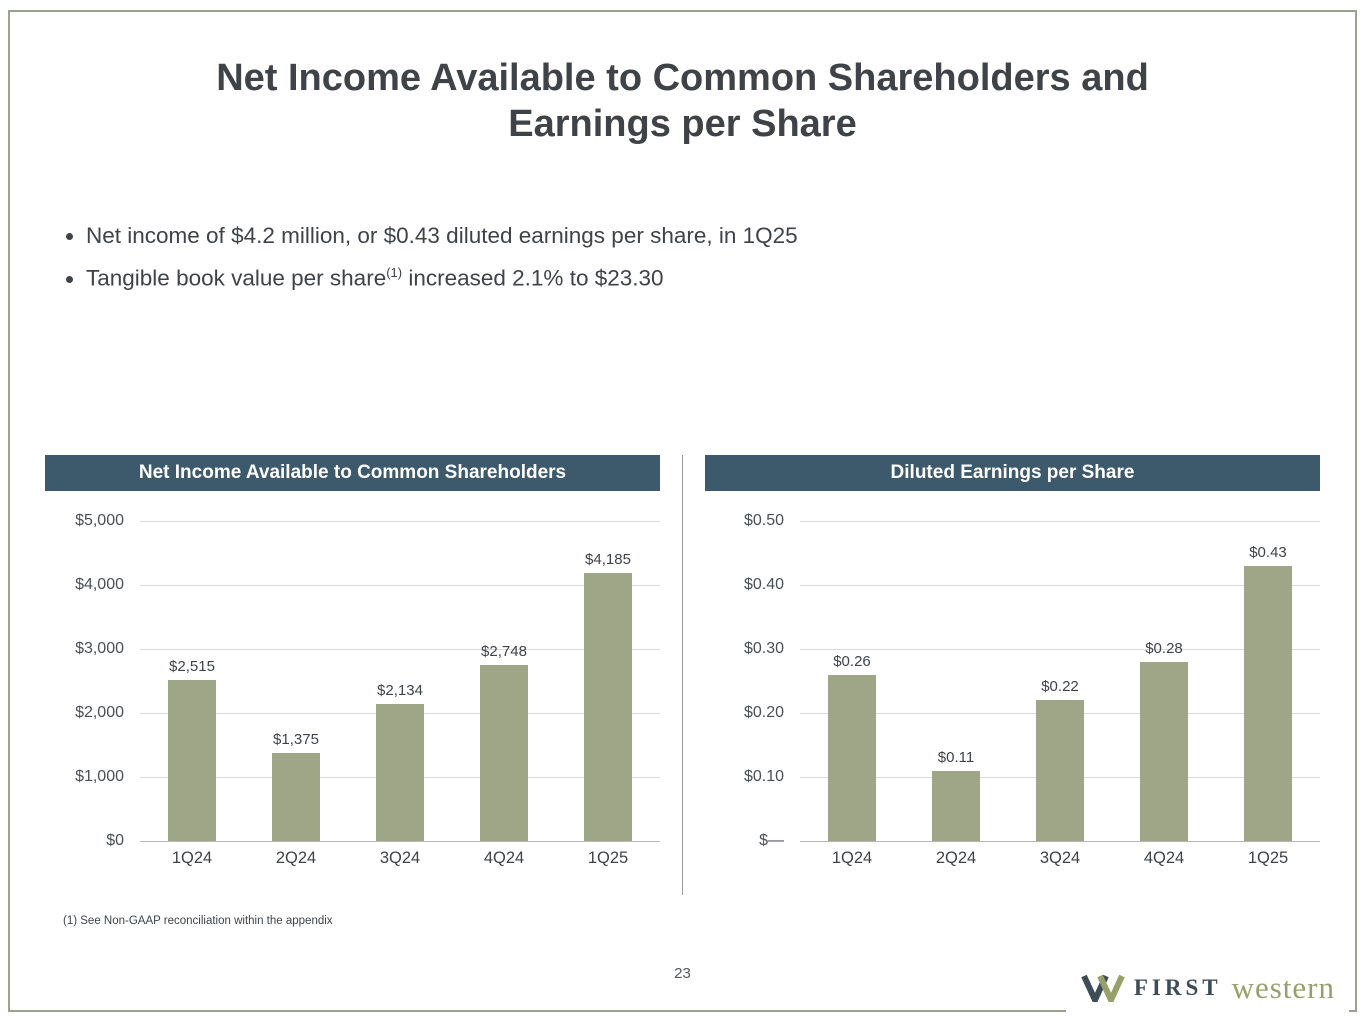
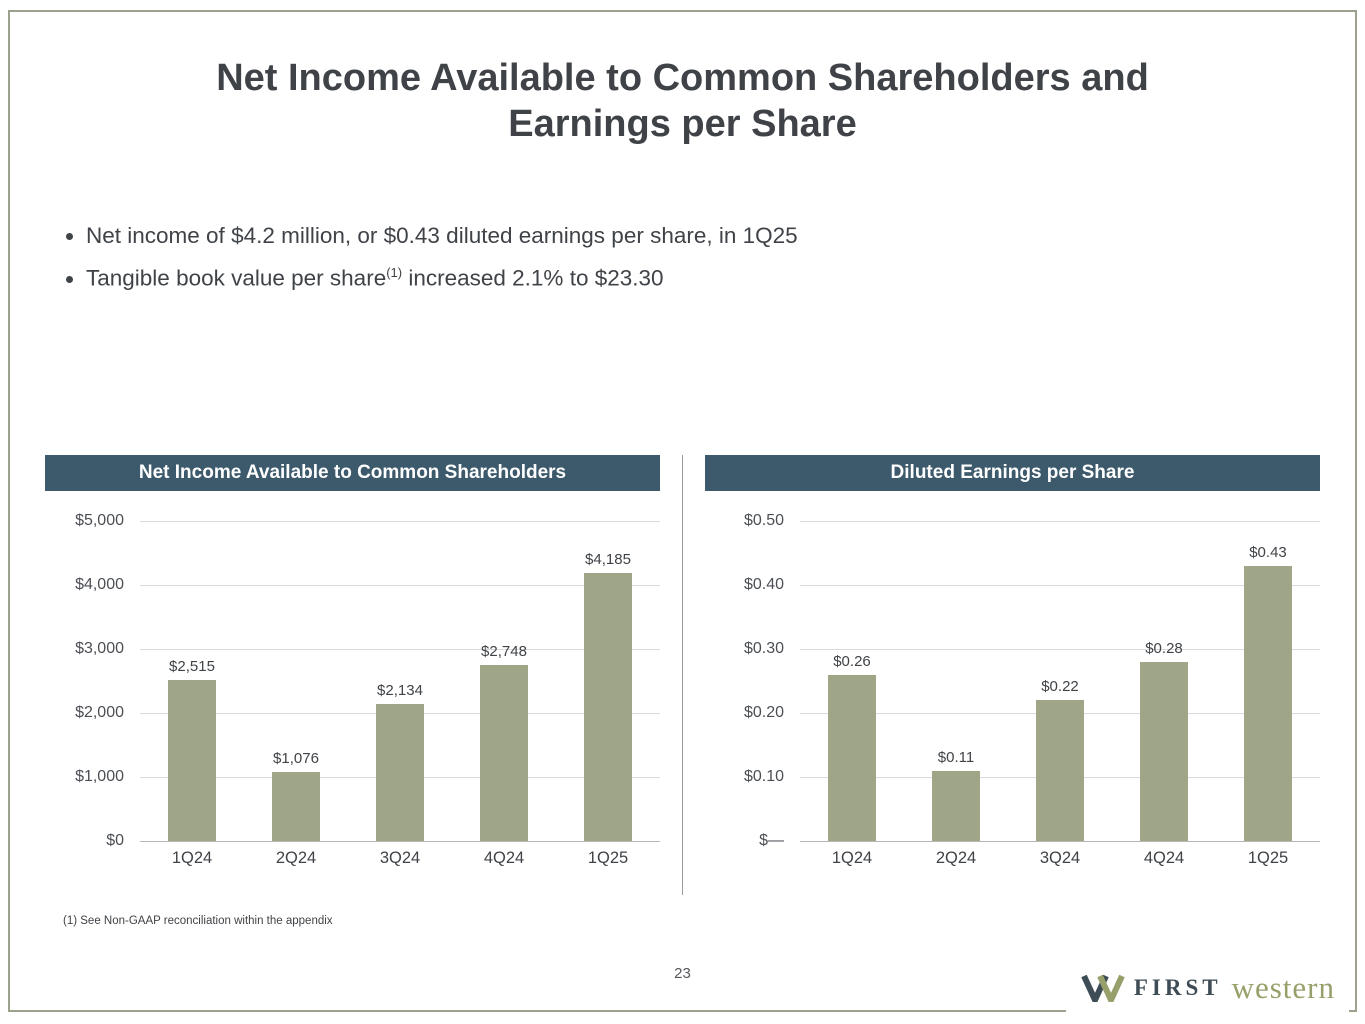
Net Income Available to Common Shareholders/2Q24: $1,375 -> $1,076
